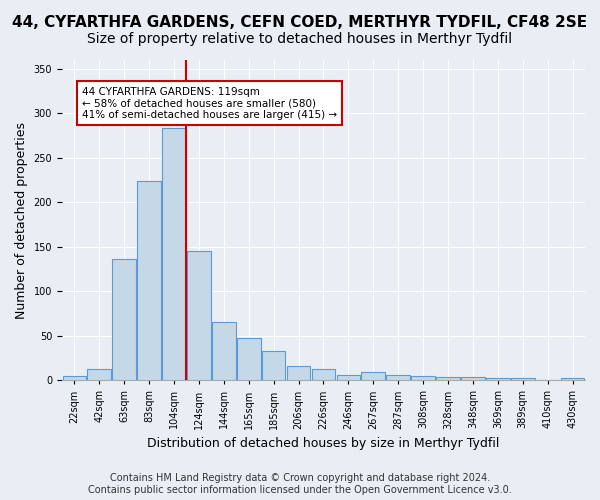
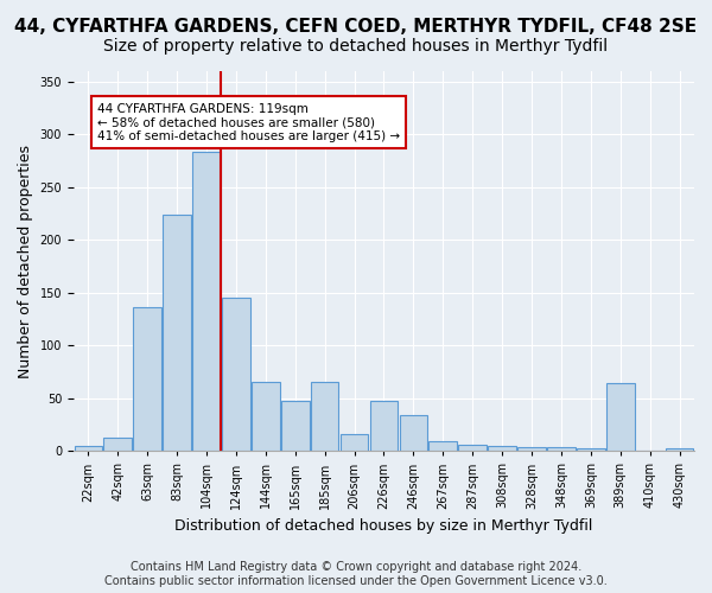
185sqm: 33 -> 66
226sqm: 13 -> 48
246sqm: 6 -> 34
389sqm: 2 -> 64
